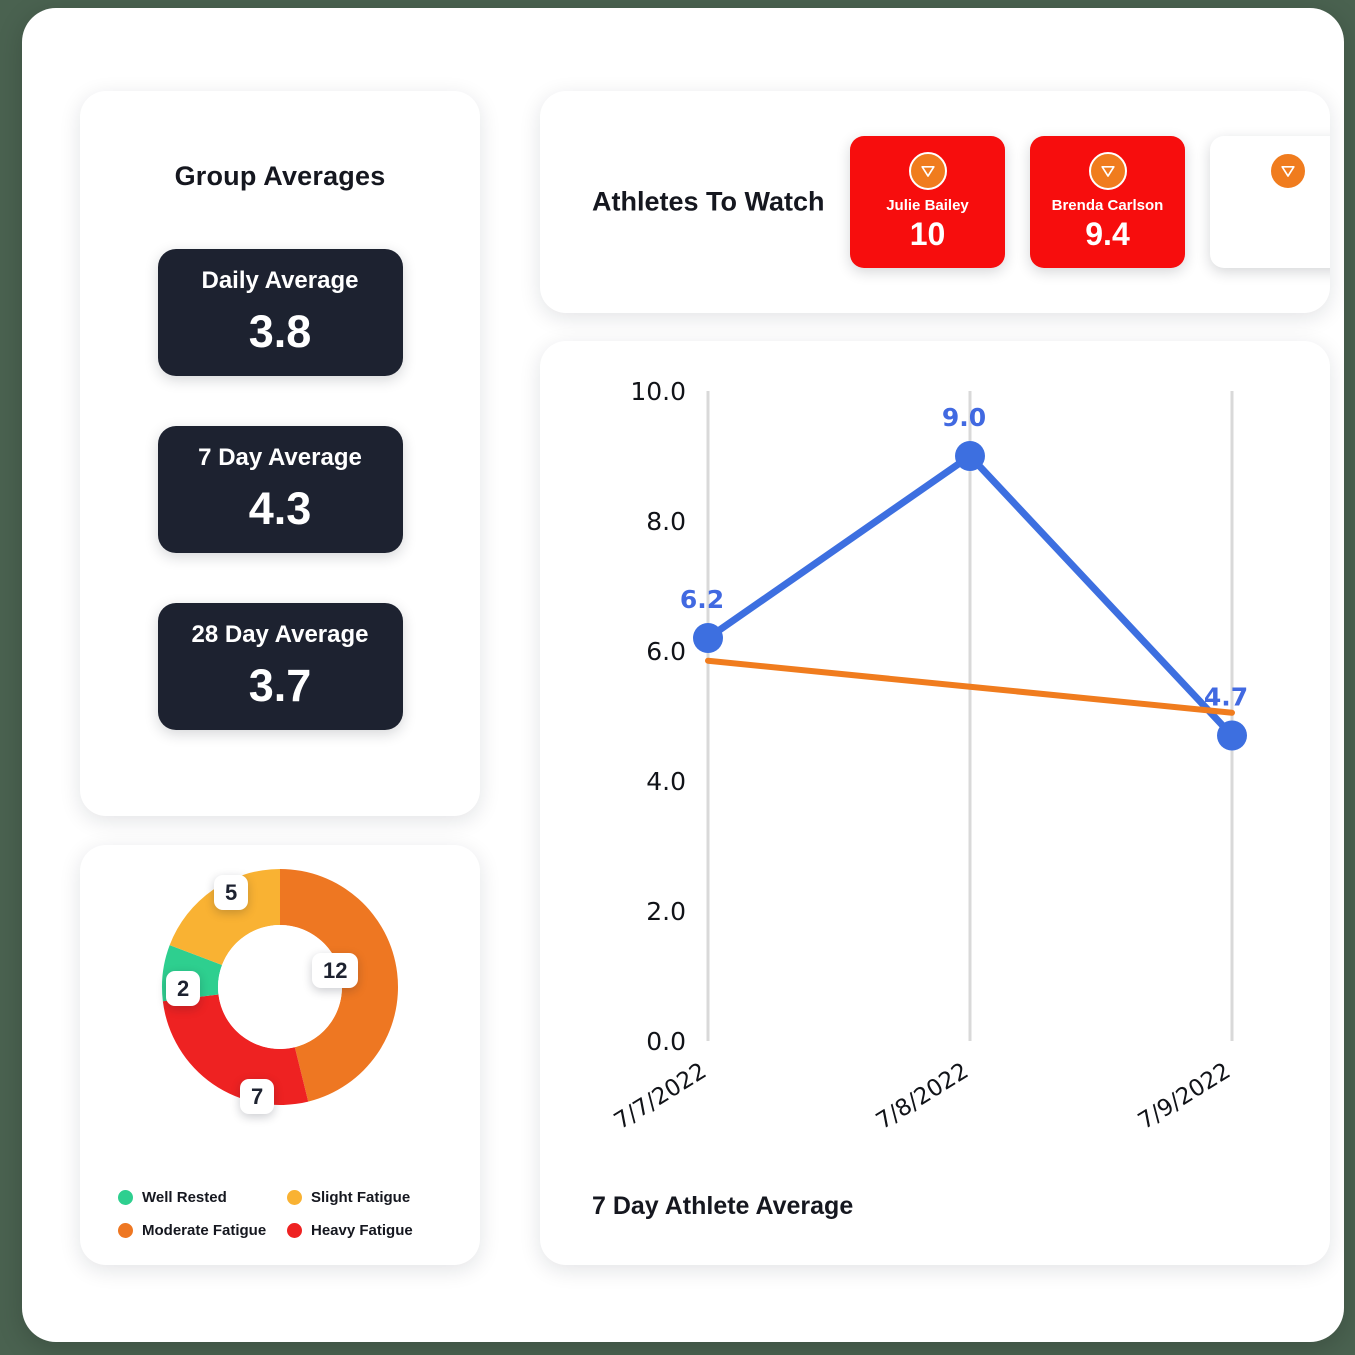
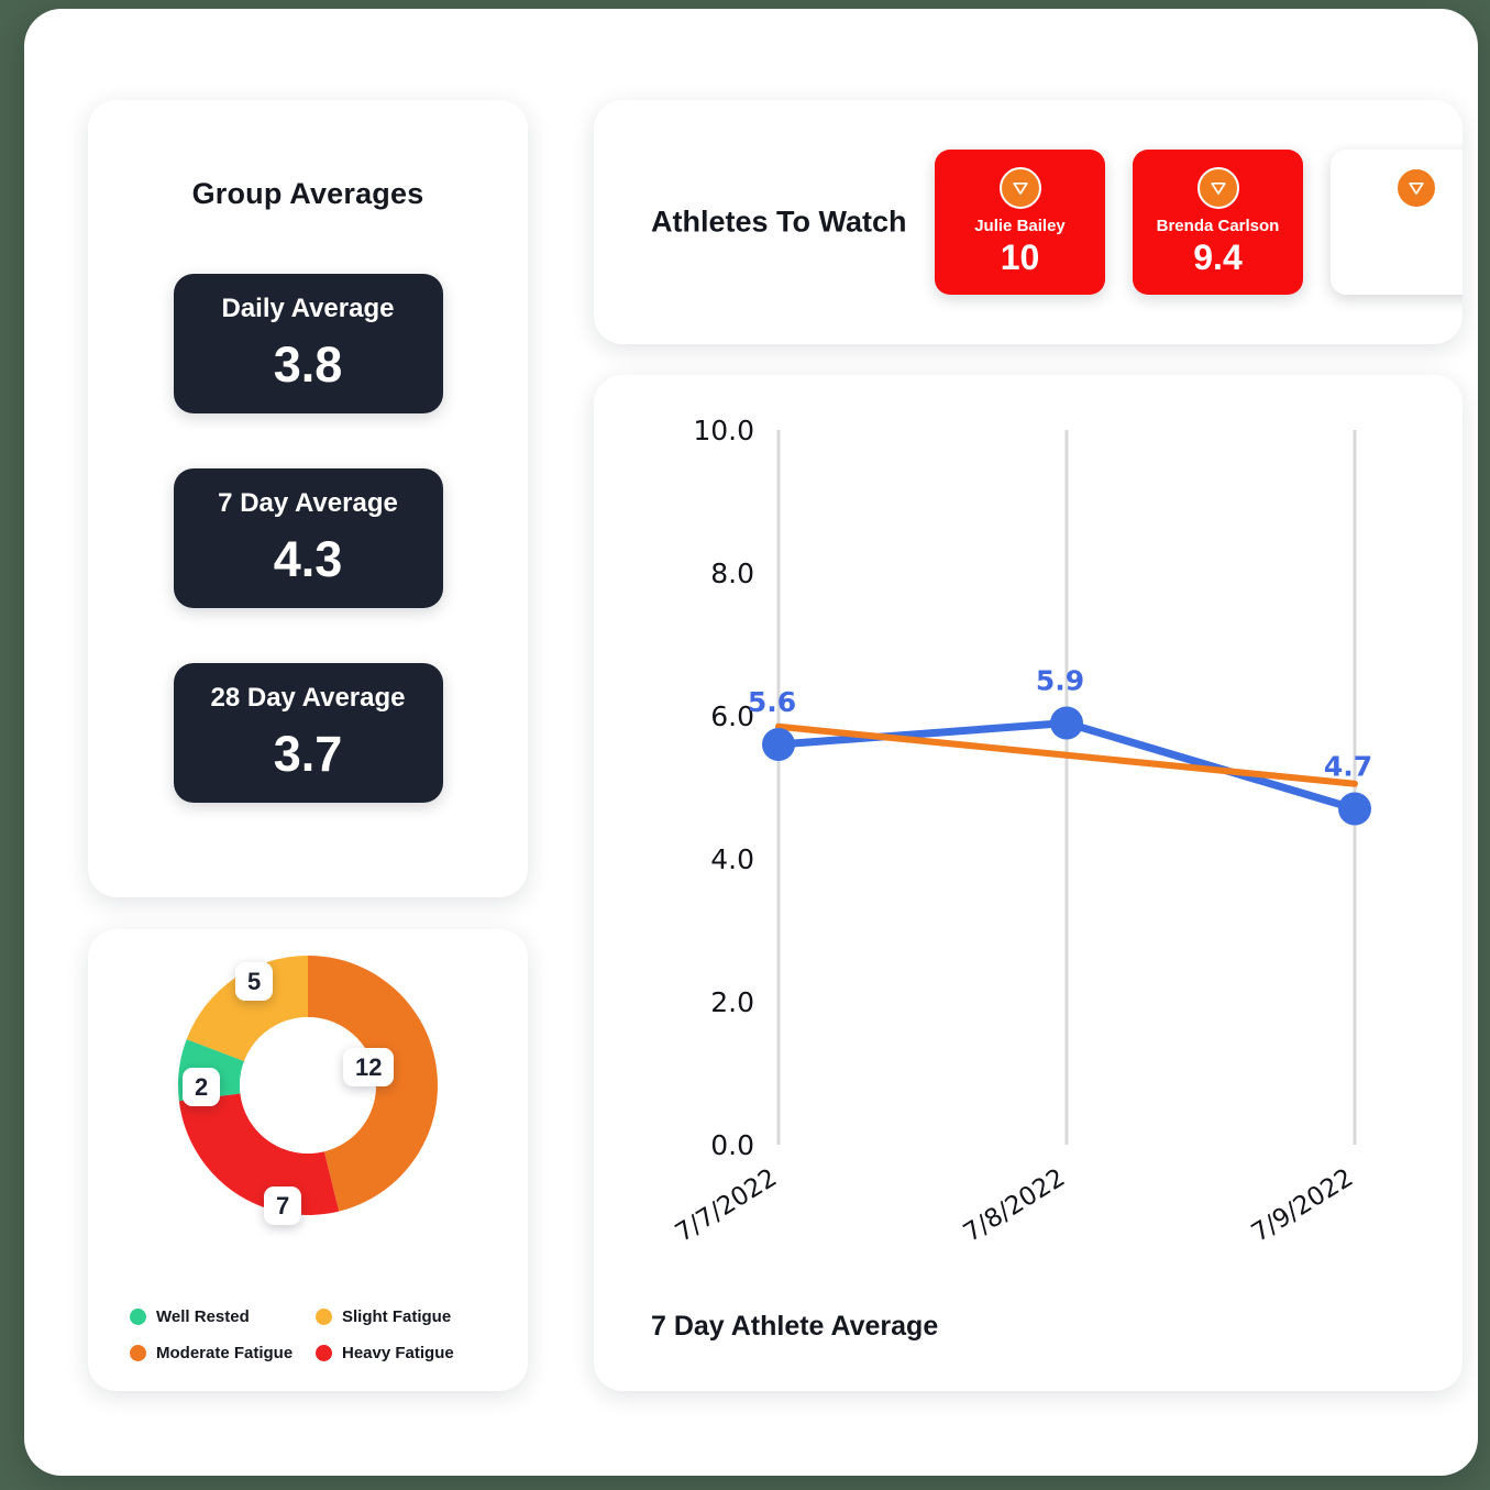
7 Day Athlete Average/7/7/2022: 6.2 -> 5.6
7 Day Athlete Average/7/8/2022: 9.0 -> 5.9
